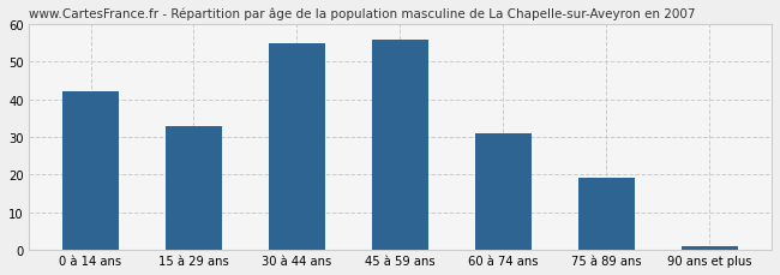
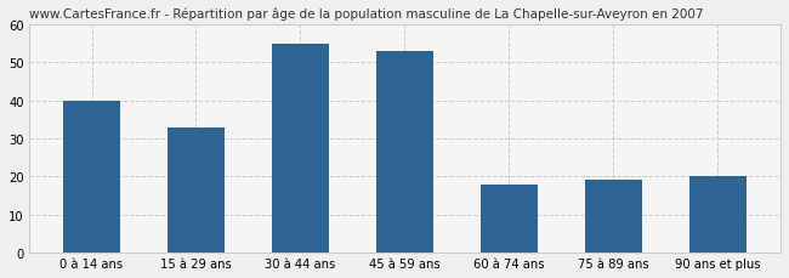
0 à 14 ans: 42 -> 40
45 à 59 ans: 56 -> 53
60 à 74 ans: 31 -> 18
90 ans et plus: 1 -> 20
